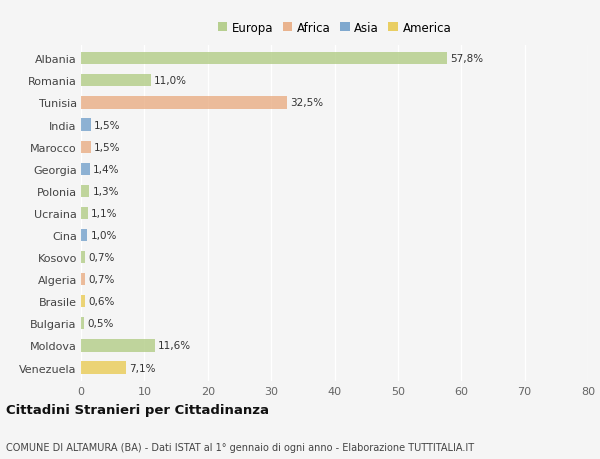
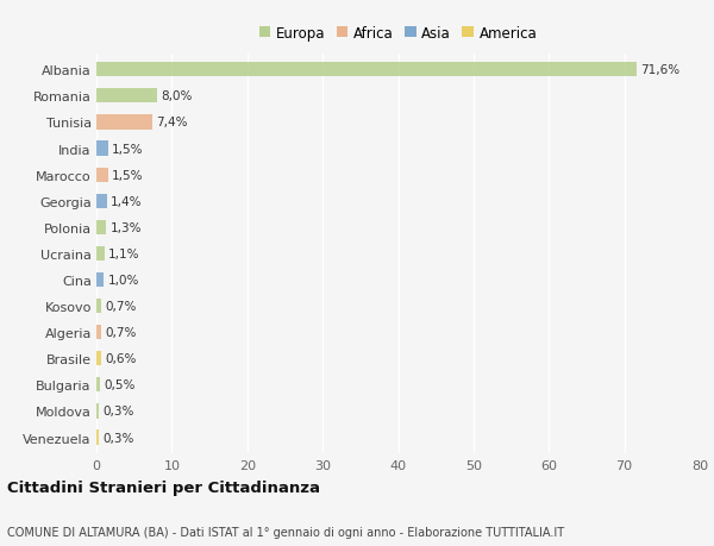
Albania: 57,8% -> 71,6%
Romania: 11,0% -> 8,0%
Tunisia: 32,5% -> 7,4%
Moldova: 11,6% -> 0,3%
Venezuela: 7,1% -> 0,3%
